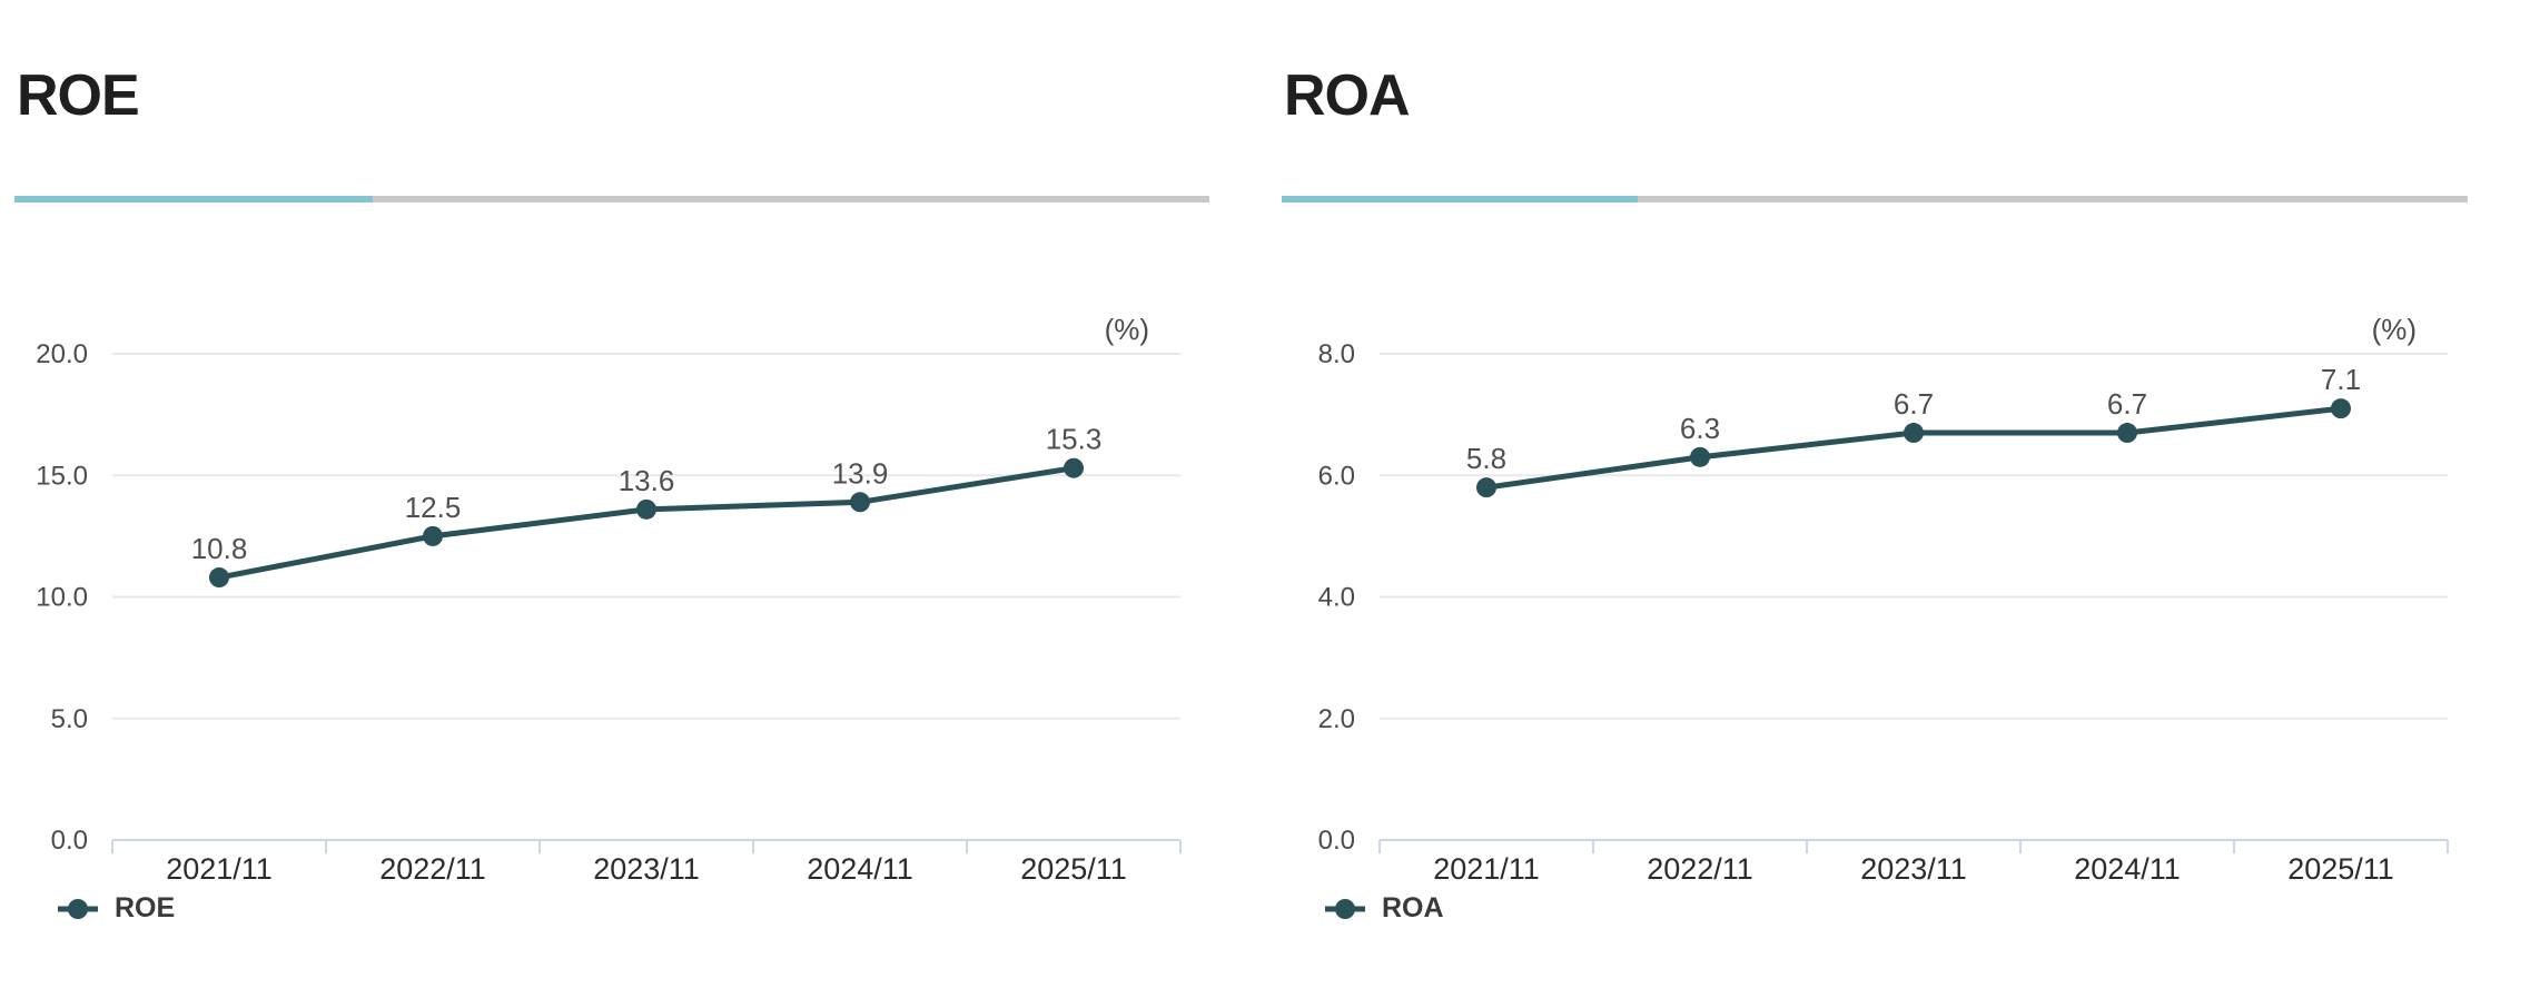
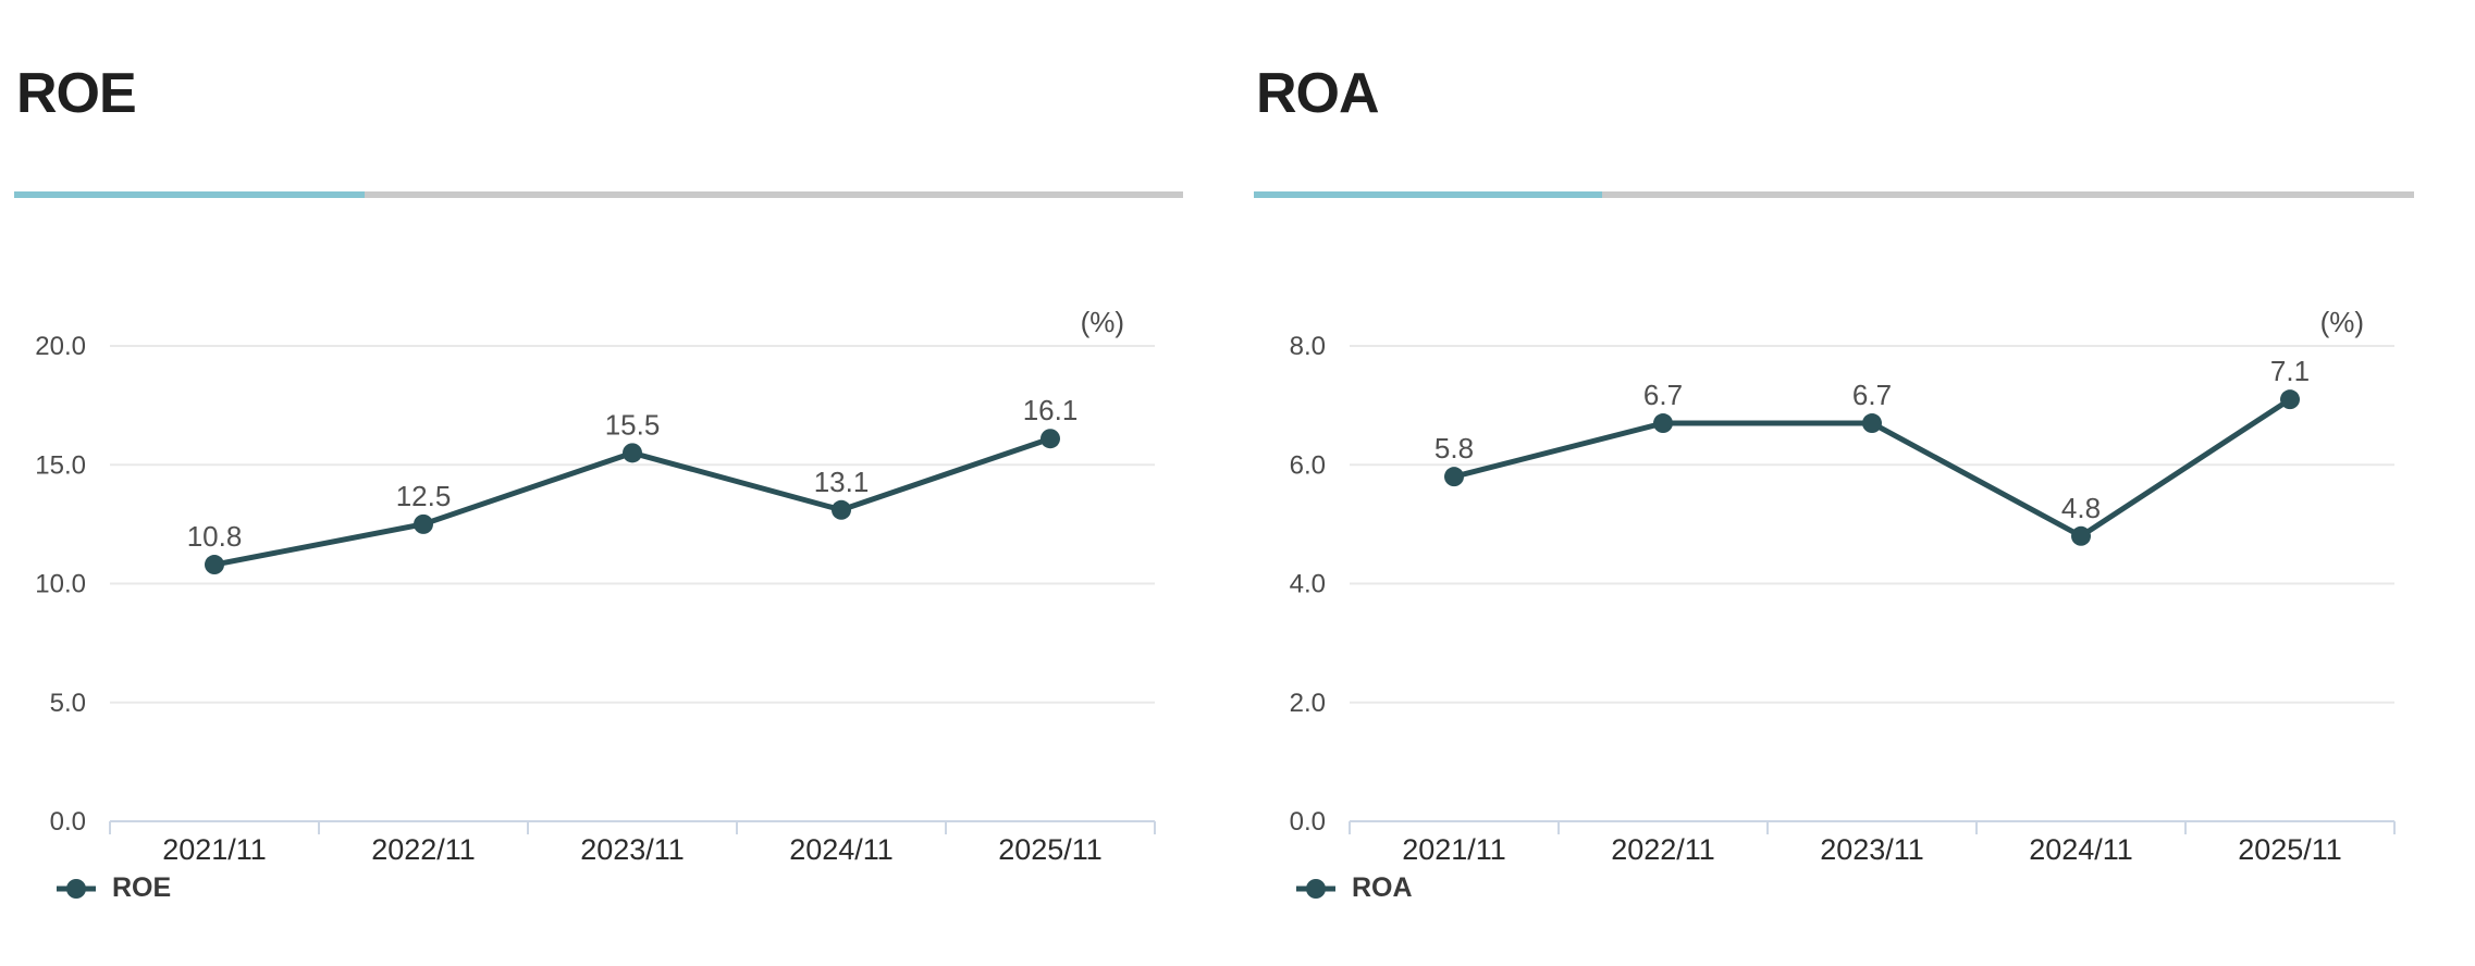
ROE/2023/11: 13.6 -> 15.5
ROE/2024/11: 13.9 -> 13.1
ROE/2025/11: 15.3 -> 16.1
ROA/2022/11: 6.3 -> 6.7
ROA/2024/11: 6.7 -> 4.8
